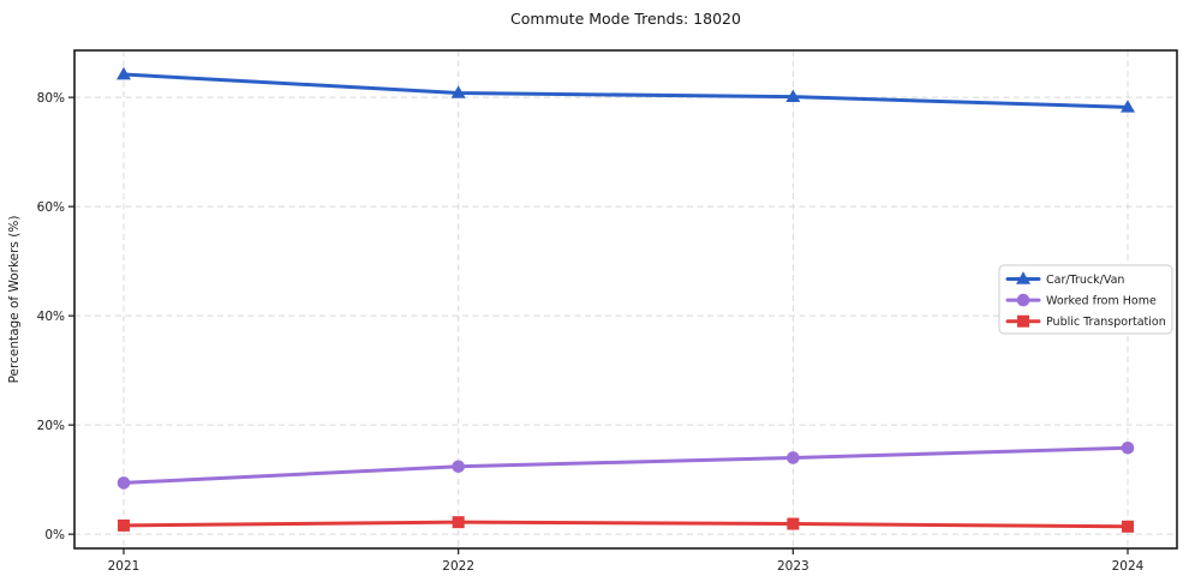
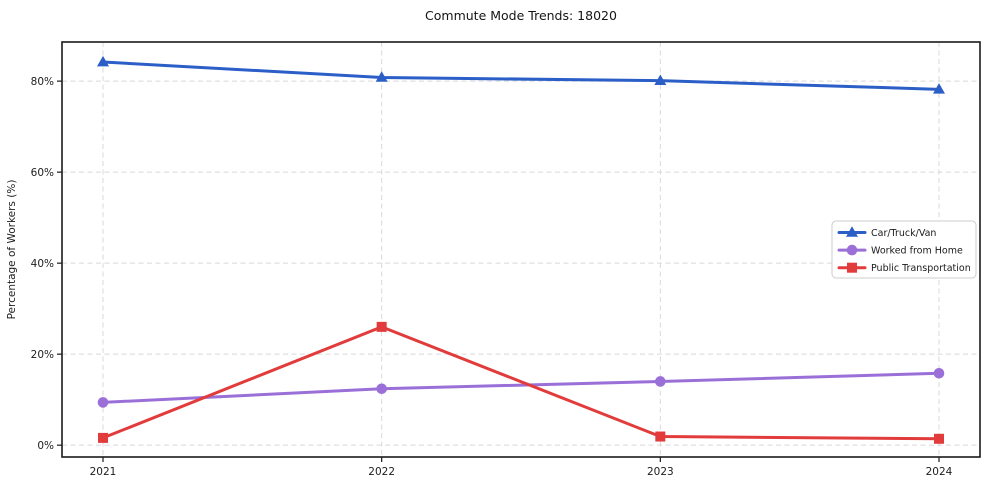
Public Transportation/2022: 2% -> 26%
